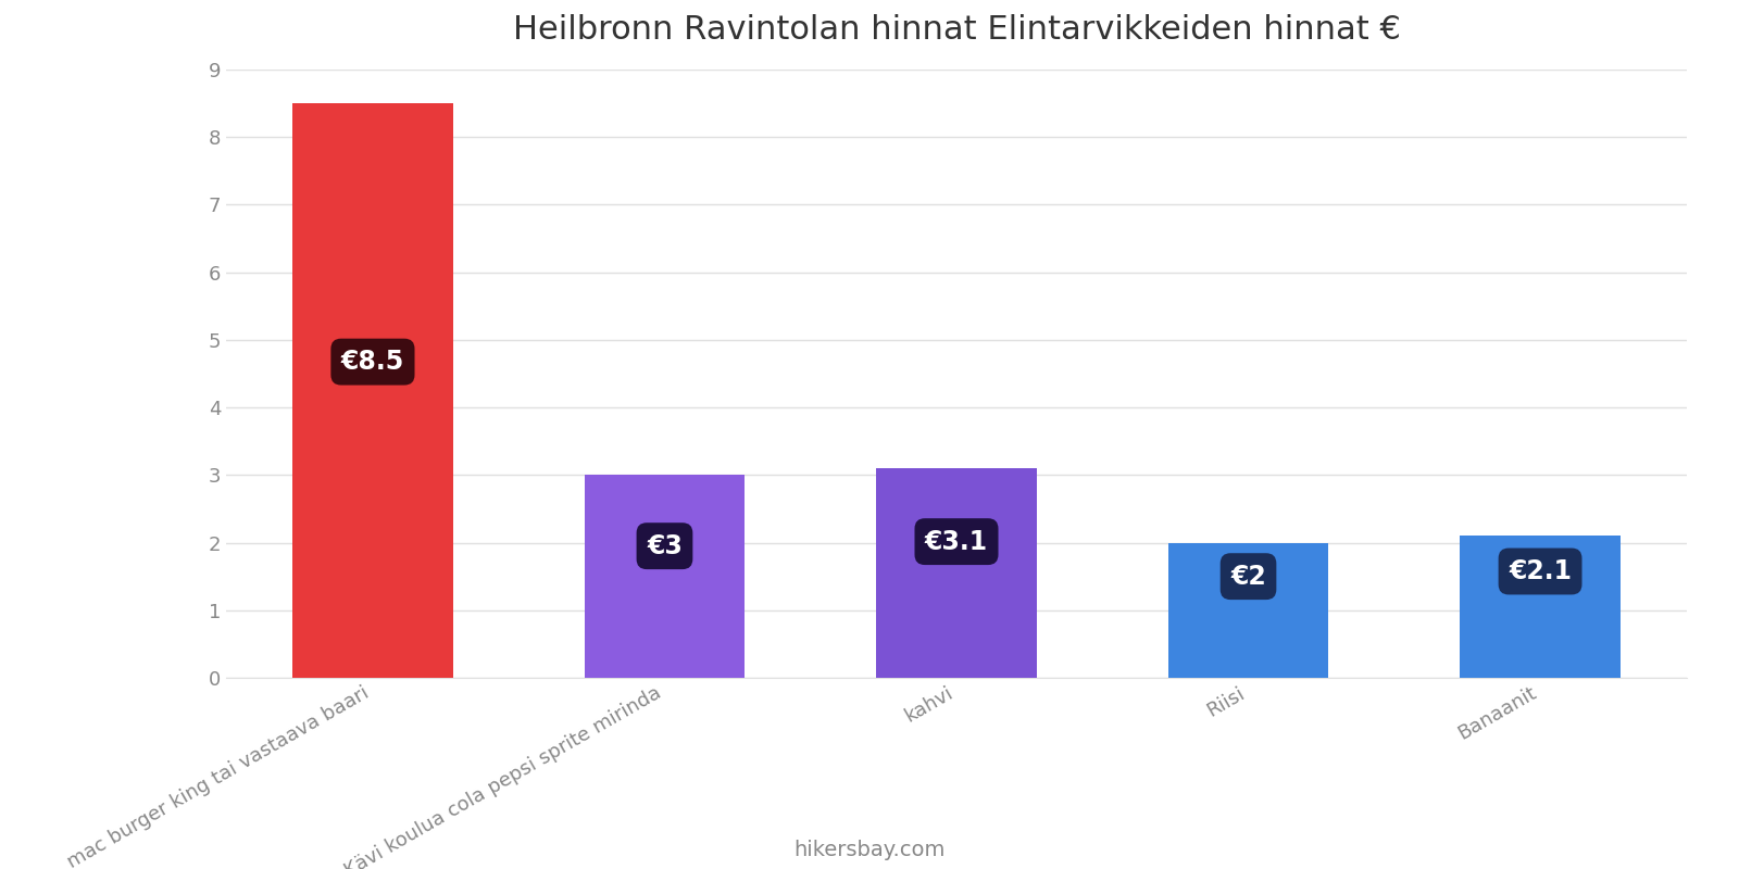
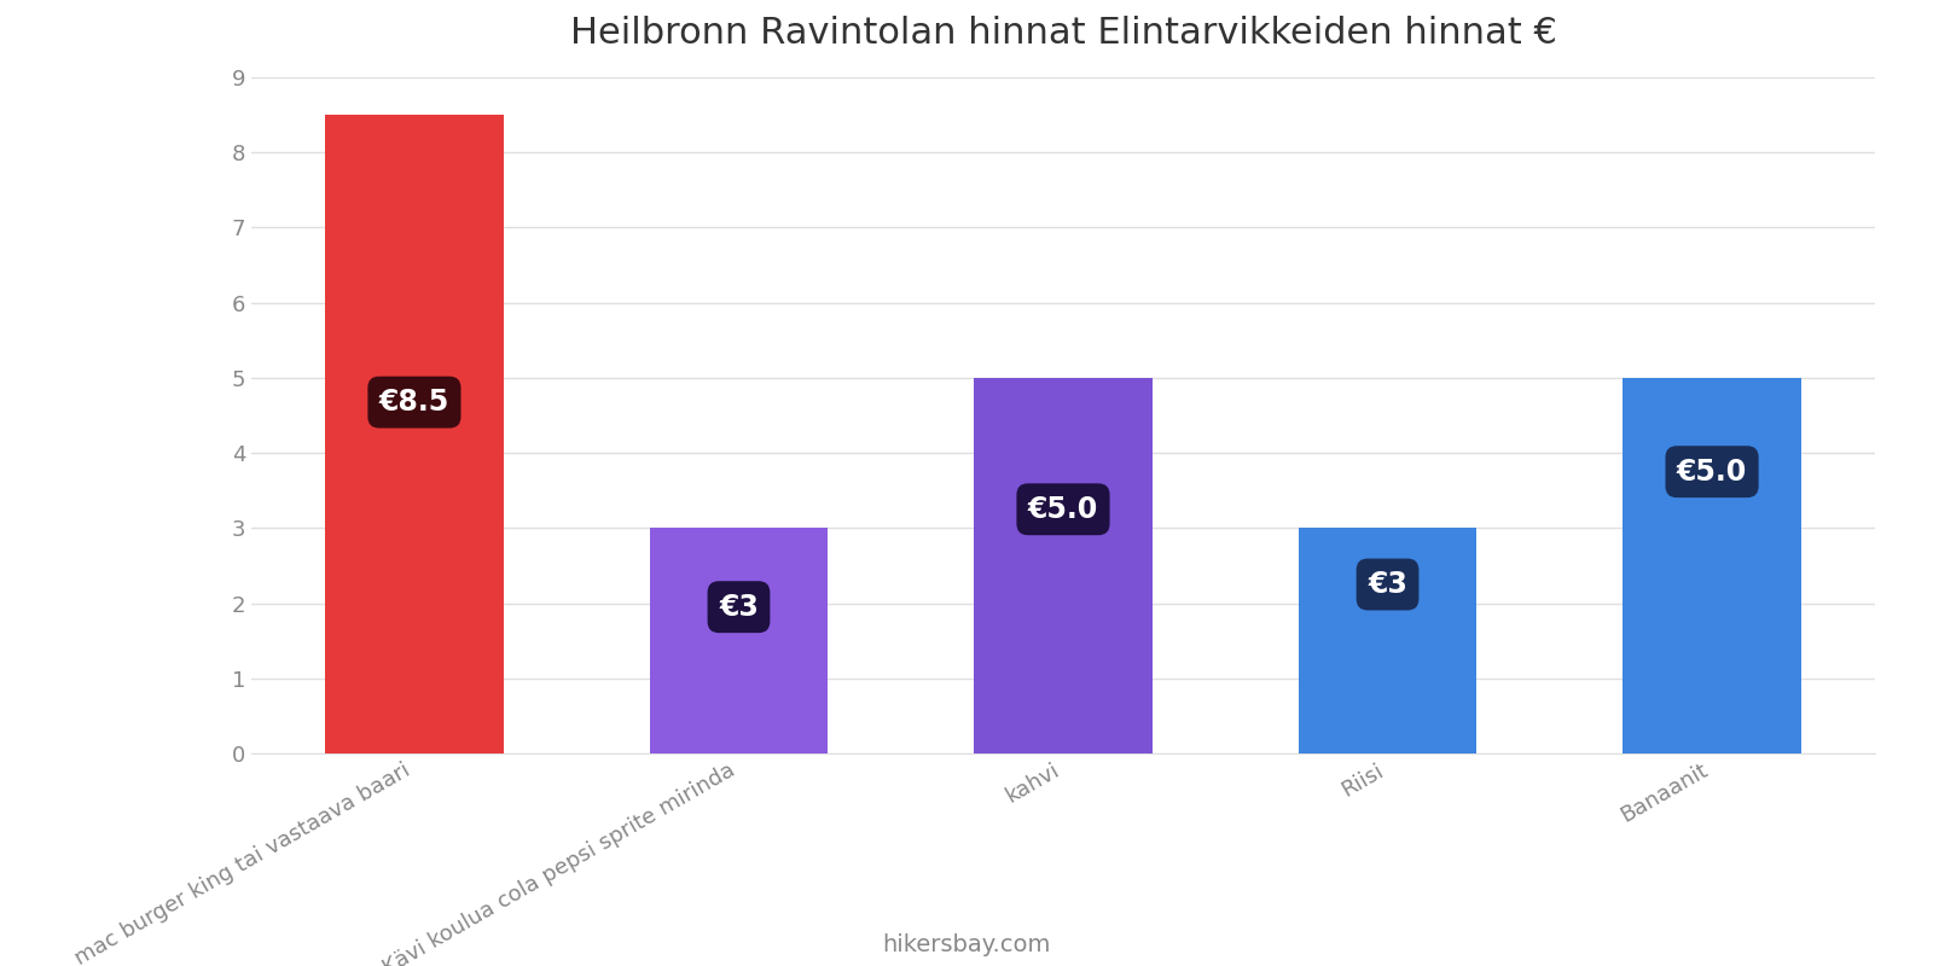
kahvi: €3.1 -> €5.0
Riisi: €2 -> €3
Banaanit: €2.1 -> €5.0
